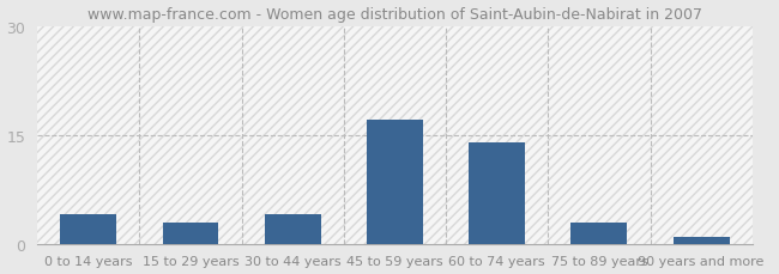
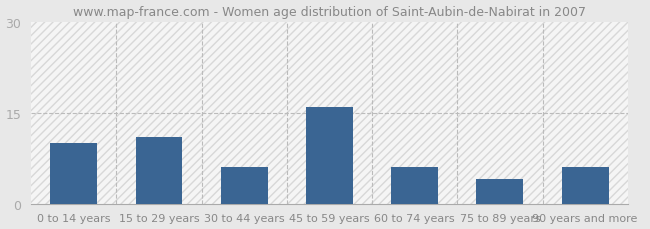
0 to 14 years: 4 -> 10
15 to 29 years: 3 -> 11
30 to 44 years: 4 -> 6
45 to 59 years: 17 -> 16
60 to 74 years: 14 -> 6
75 to 89 years: 3 -> 4
90 years and more: 1 -> 6
